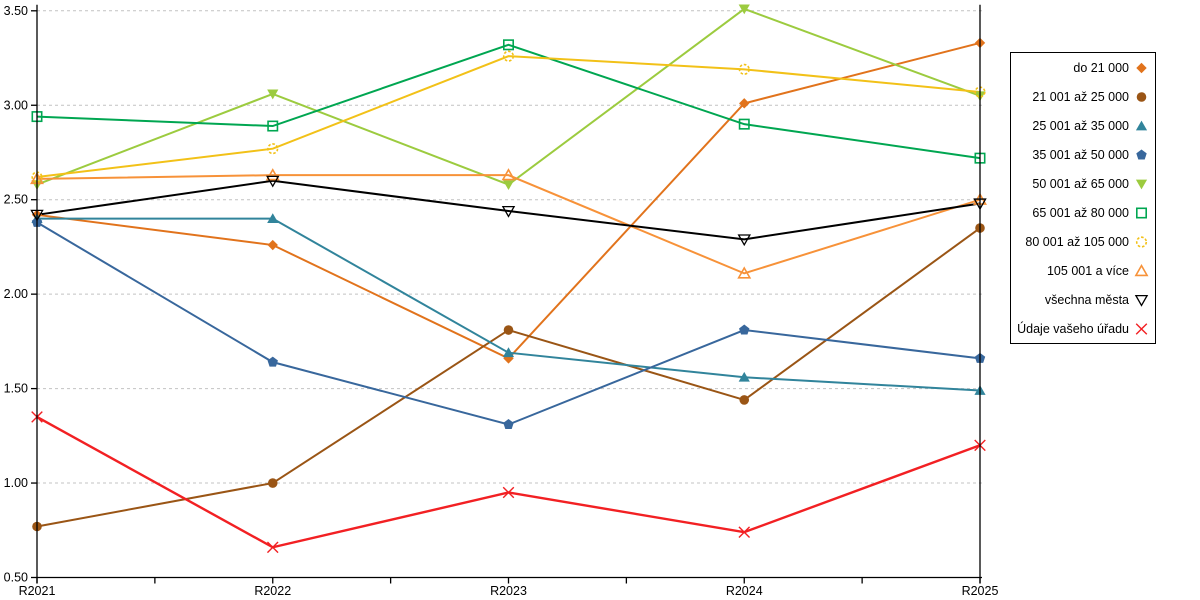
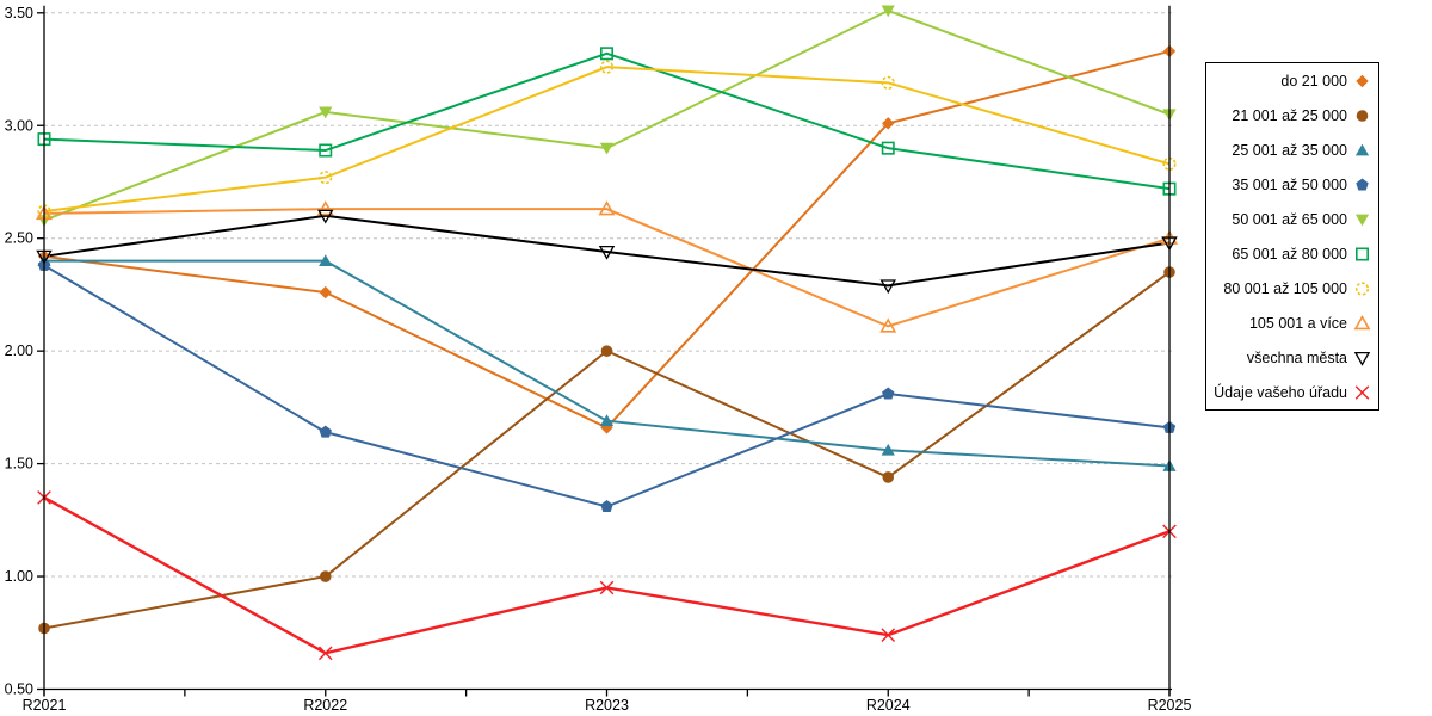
21 001 až 25 000/R2023: 1.81 -> 2.00
50 001 až 65 000/R2023: 2.58 -> 2.90
80 001 až 105 000/R2025: 3.07 -> 2.83
